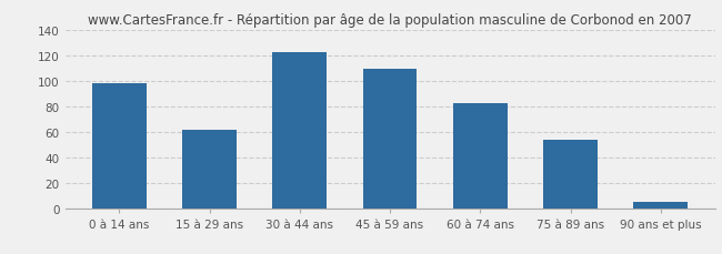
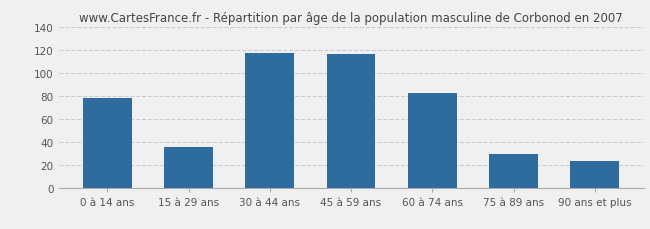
0 à 14 ans: 98 -> 78
15 à 29 ans: 61 -> 35
30 à 44 ans: 122 -> 117
45 à 59 ans: 109 -> 116
75 à 89 ans: 54 -> 29
90 ans et plus: 5 -> 23
